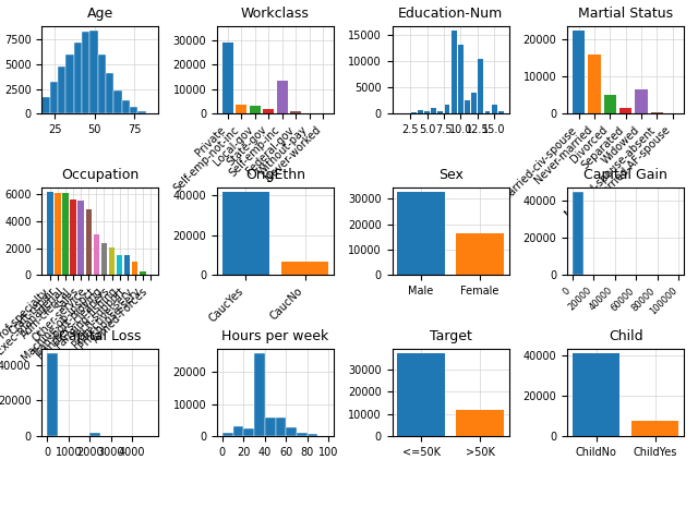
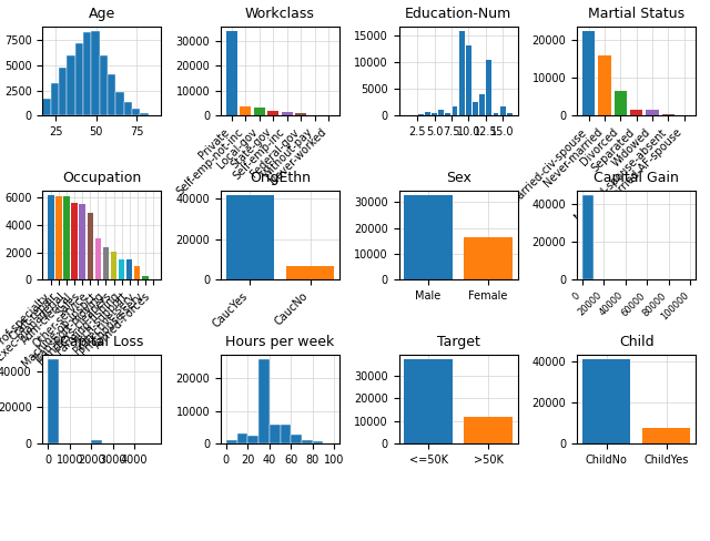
Workclass/Private: 29000 -> 33900
Workclass/Self-emp-inc: 13500 -> 1700
Martial Status/Divorced: 5000 -> 6600
Martial Status/Widowed: 6500 -> 1500
